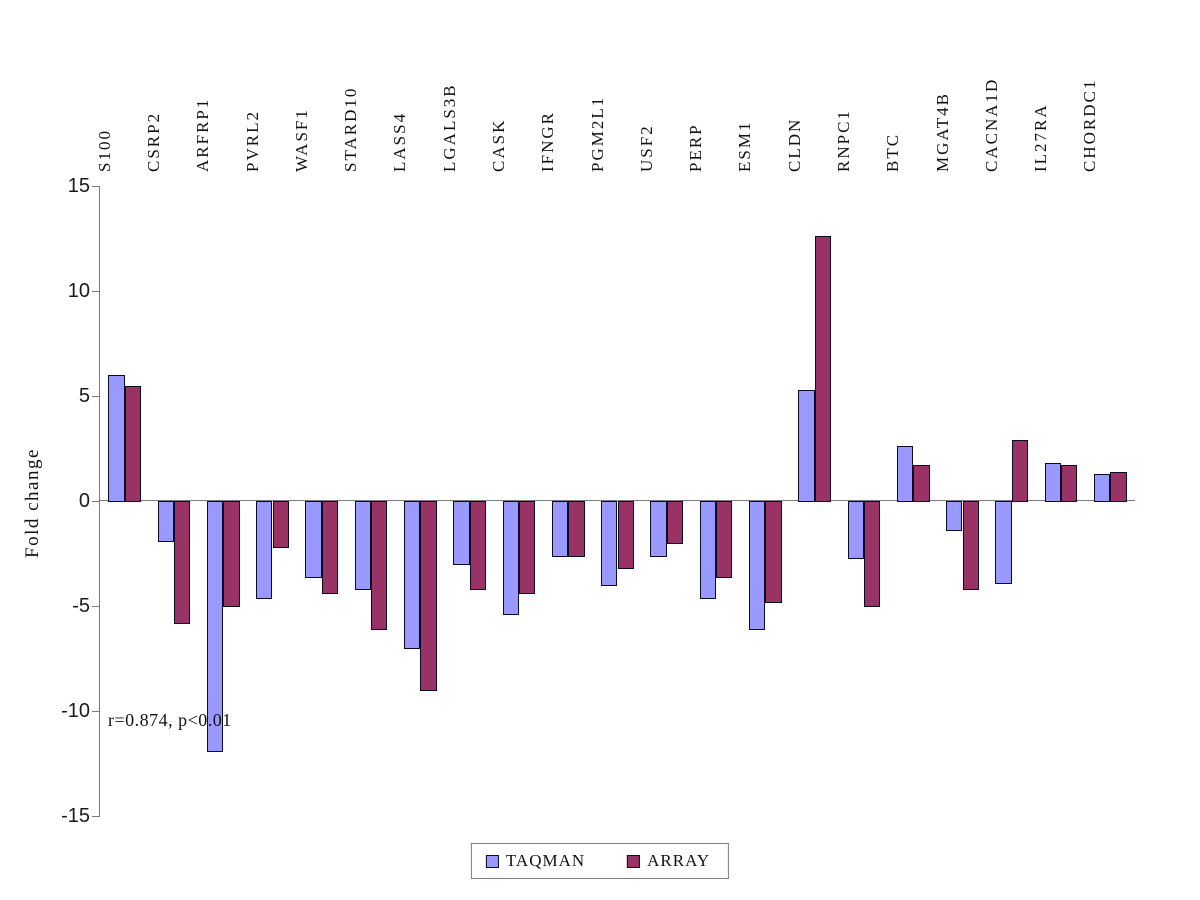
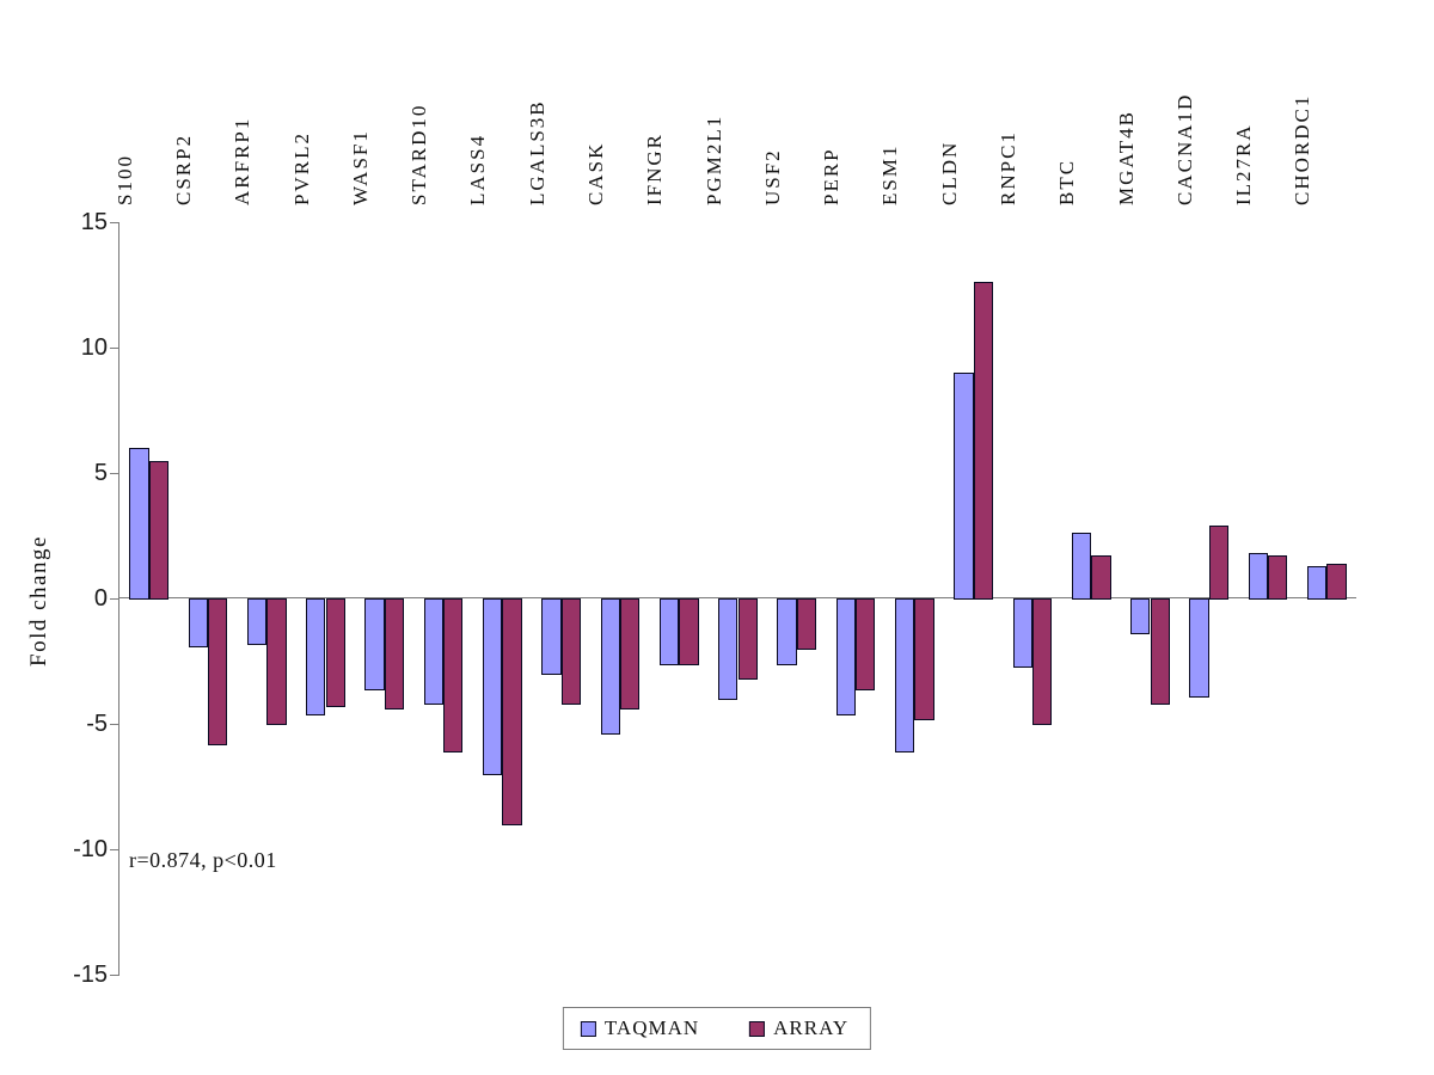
TAQMAN/ARFRP1: -11.9 -> -1.8
ARRAY/PVRL2: -2.2 -> -4.3
TAQMAN/CLDN: 5.3 -> 9.0
